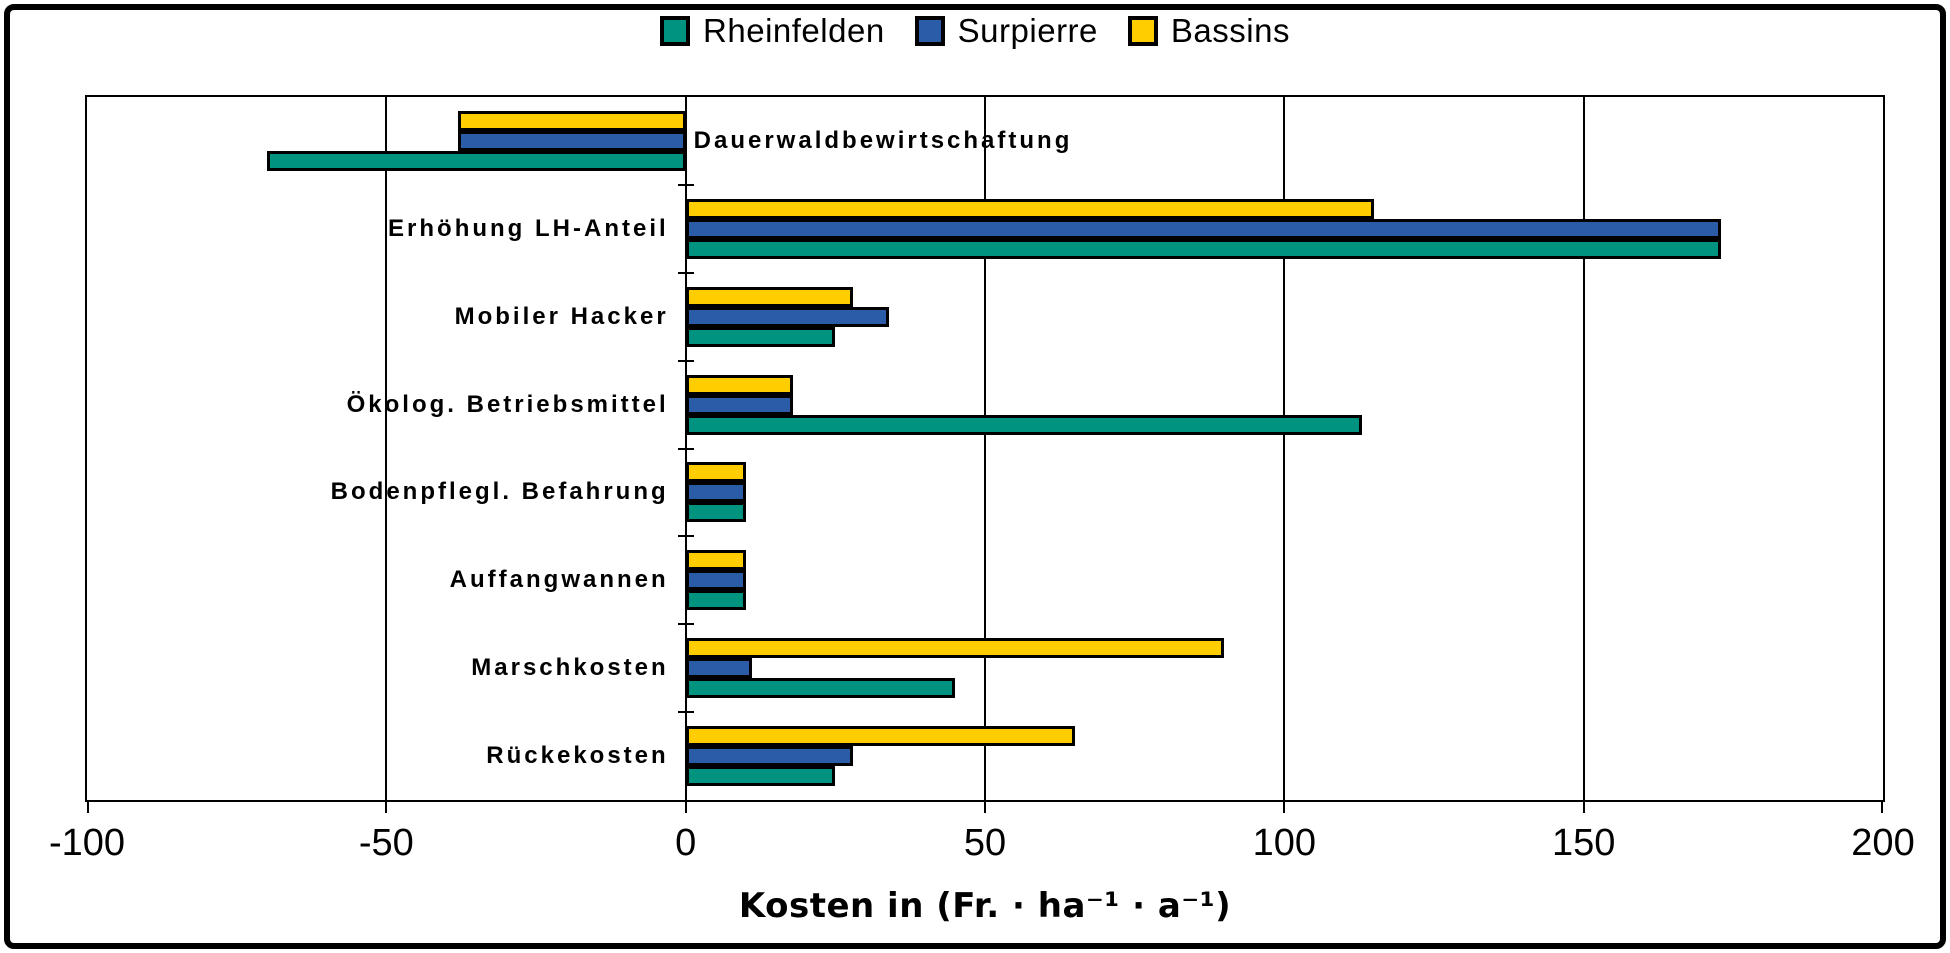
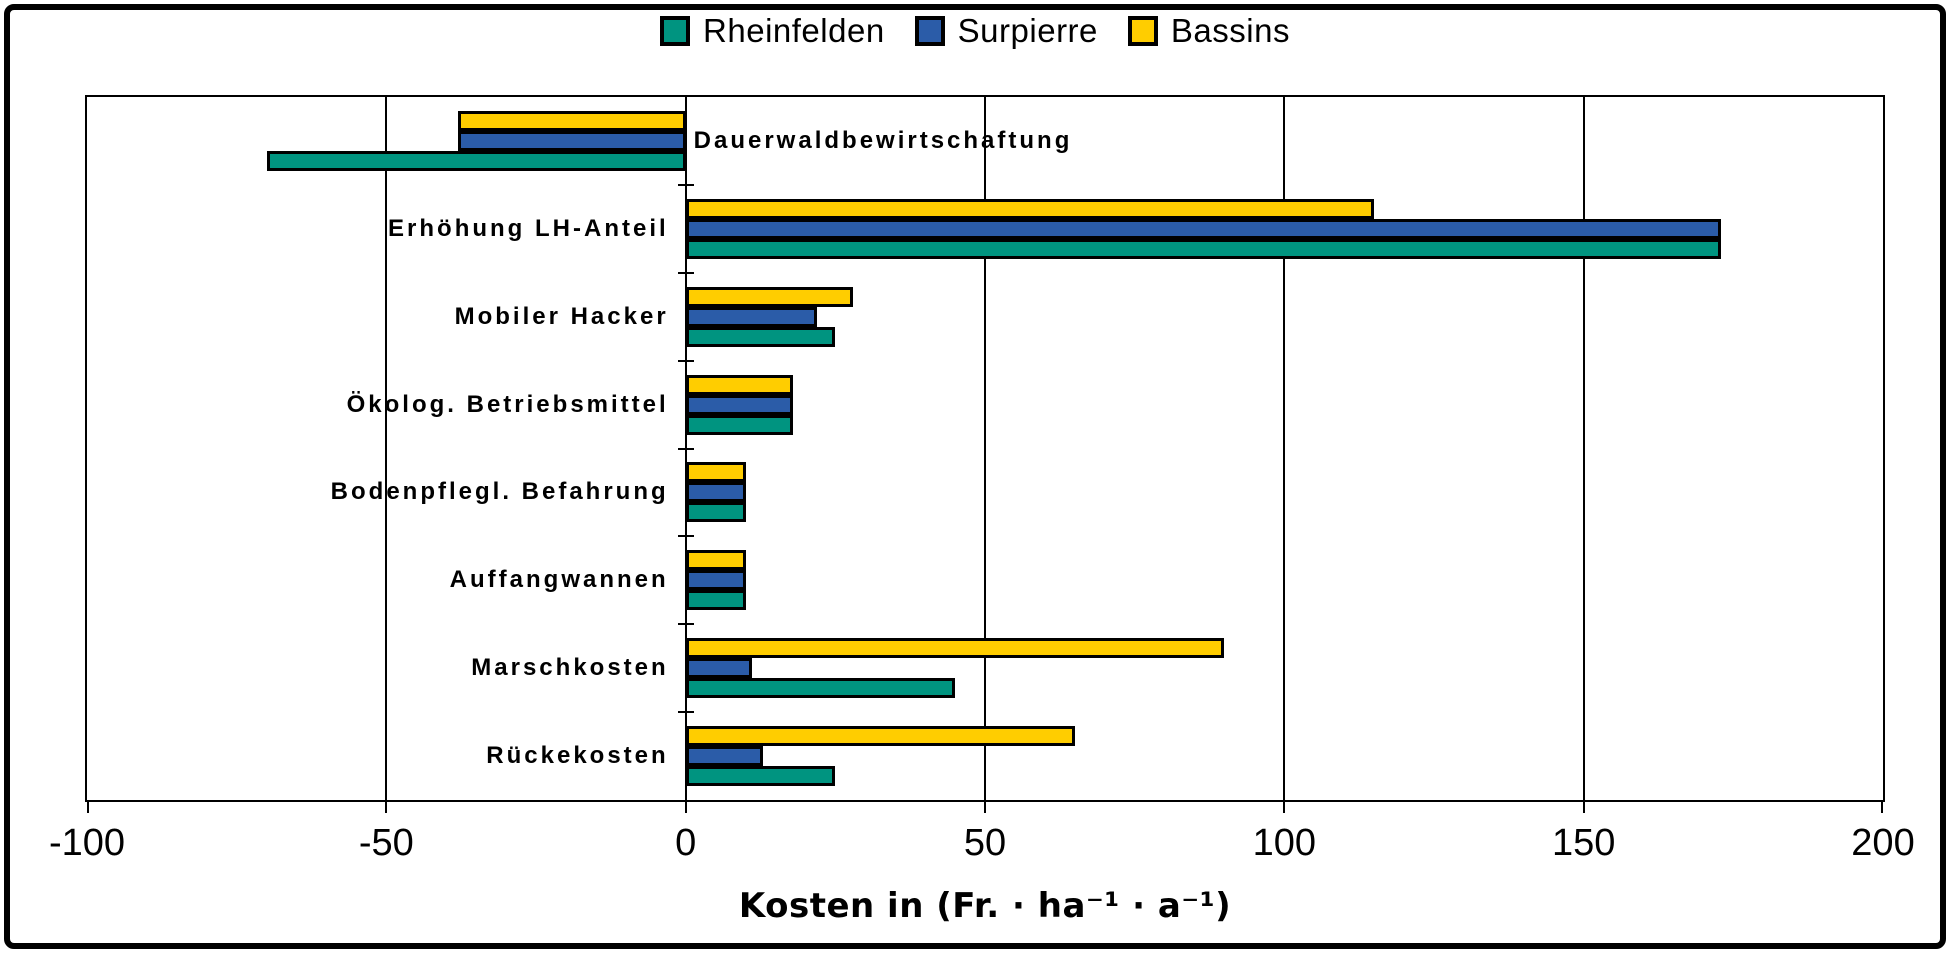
Surpierre/Mobiler Hacker: 34 -> 22
Rheinfelden/Ökolog. Betriebsmittel: 113 -> 18
Surpierre/Rückekosten: 28 -> 13
